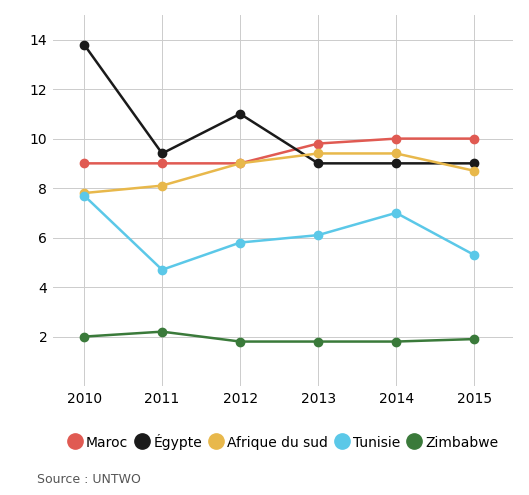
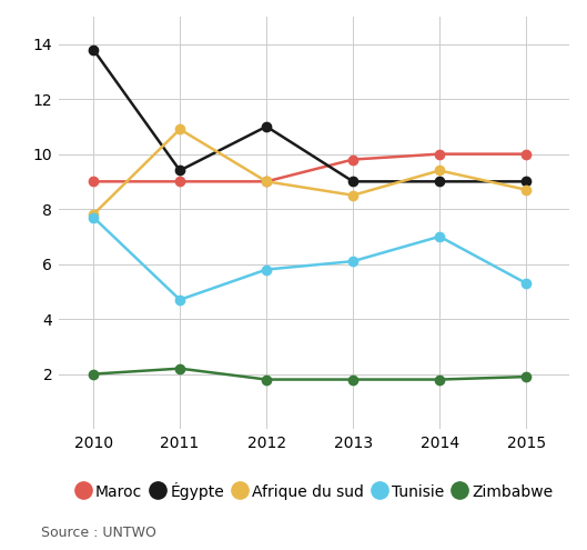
Afrique du sud/2011: 8.1 -> 10.9
Afrique du sud/2013: 9.4 -> 8.5
